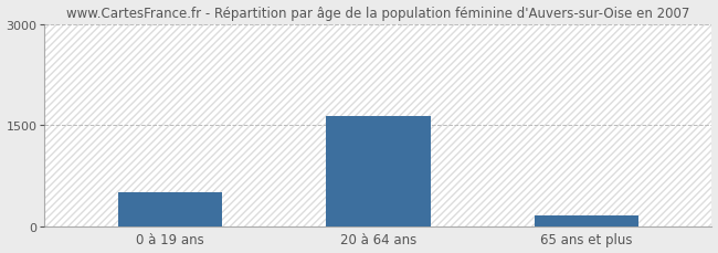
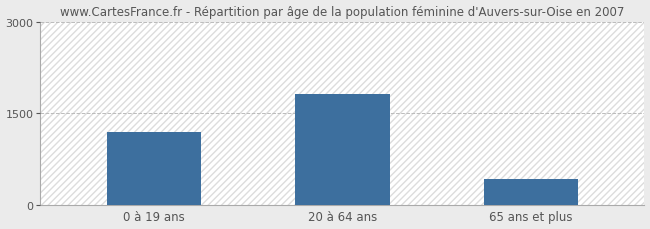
0 à 19 ans: 500 -> 1200
20 à 64 ans: 1640 -> 1810
65 ans et plus: 160 -> 420
